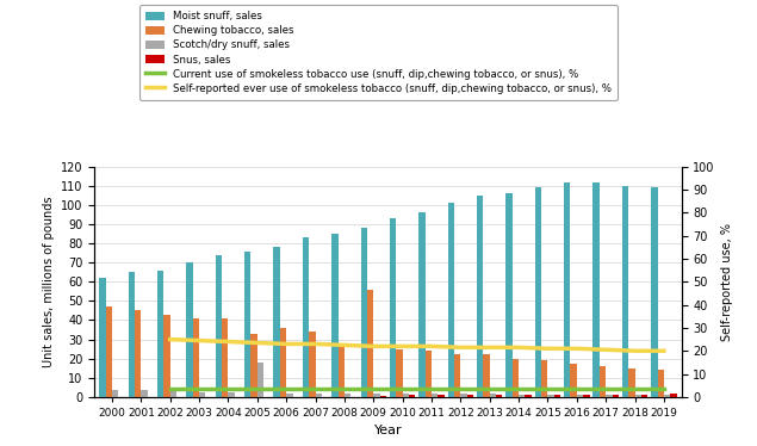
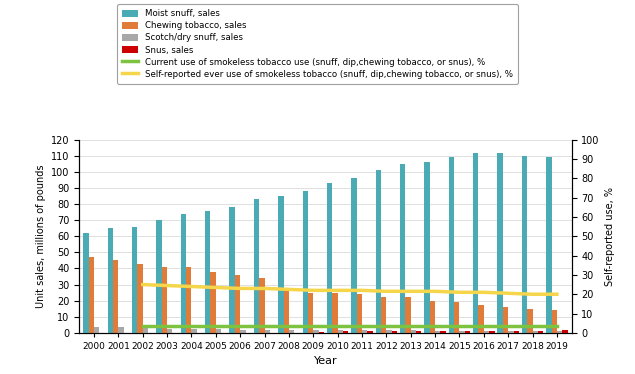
Chewing tobacco, sales/2005: 33 -> 38
Scotch/dry snuff, sales/2005: 18 -> 2
Chewing tobacco, sales/2009: 56 -> 25
